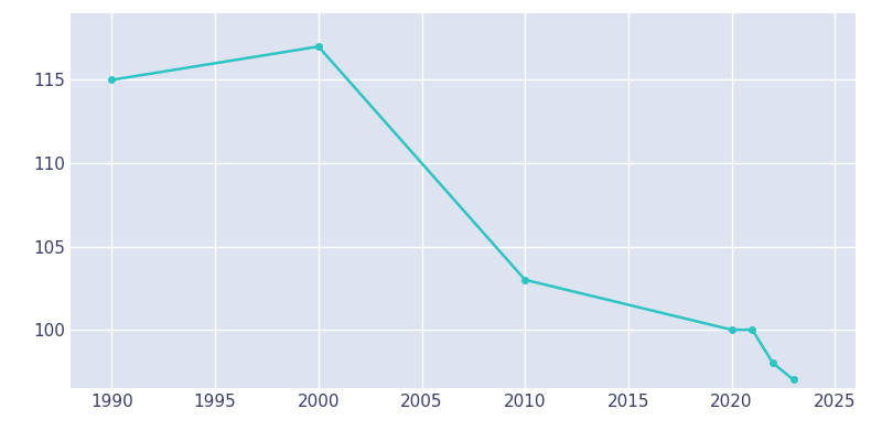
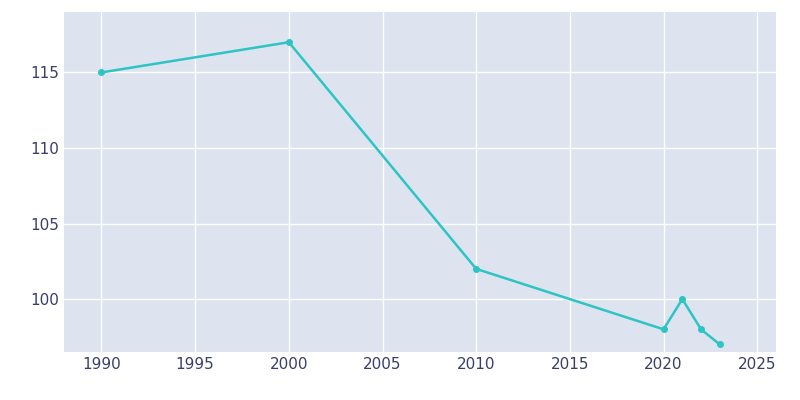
2010: 103 -> 102
2020: 100 -> 98
